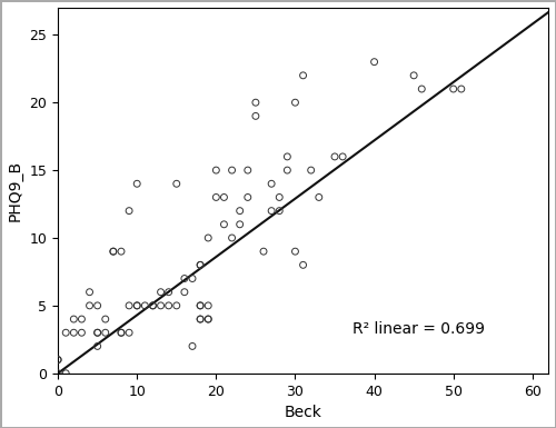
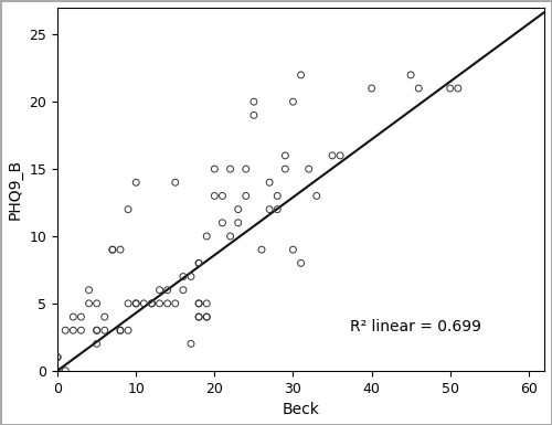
40: 23 -> 21
